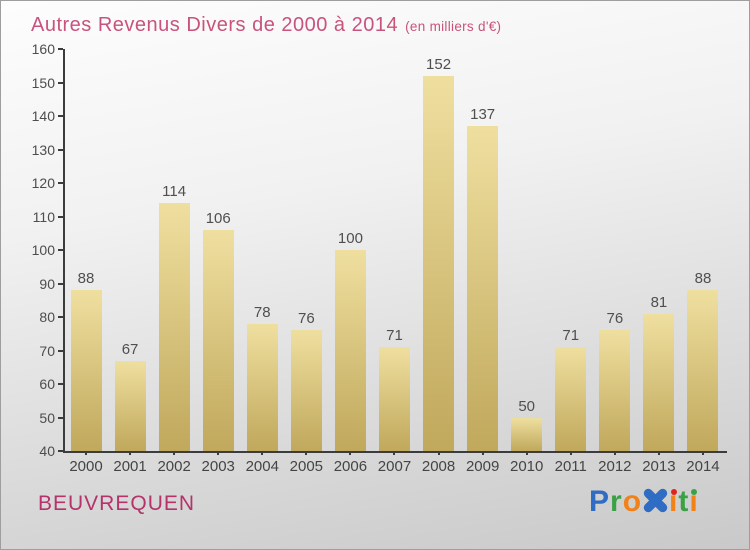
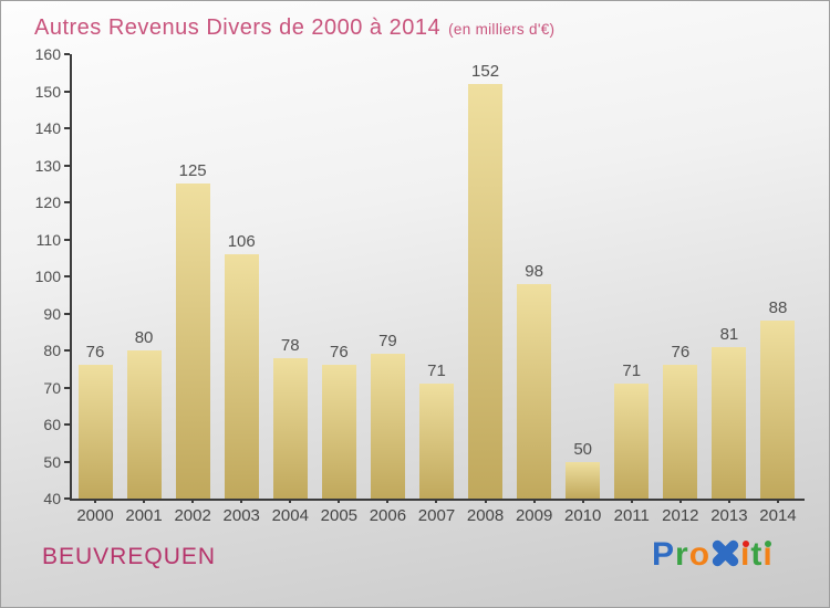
2000: 88 -> 76
2001: 67 -> 80
2002: 114 -> 125
2006: 100 -> 79
2009: 137 -> 98
